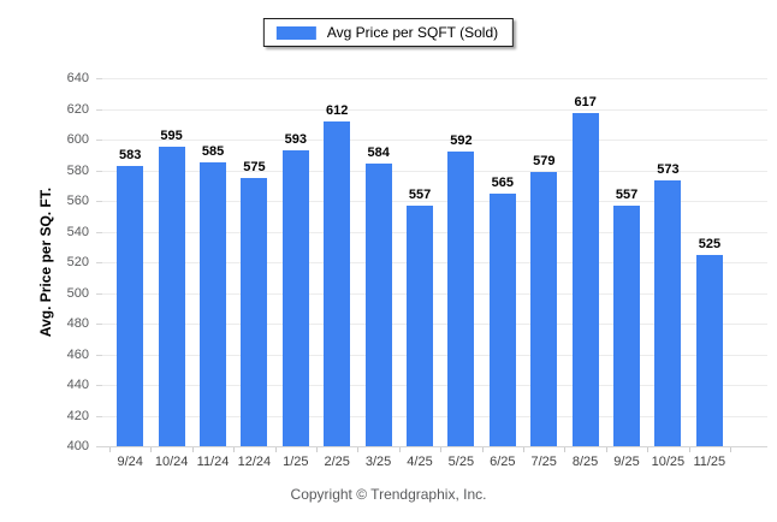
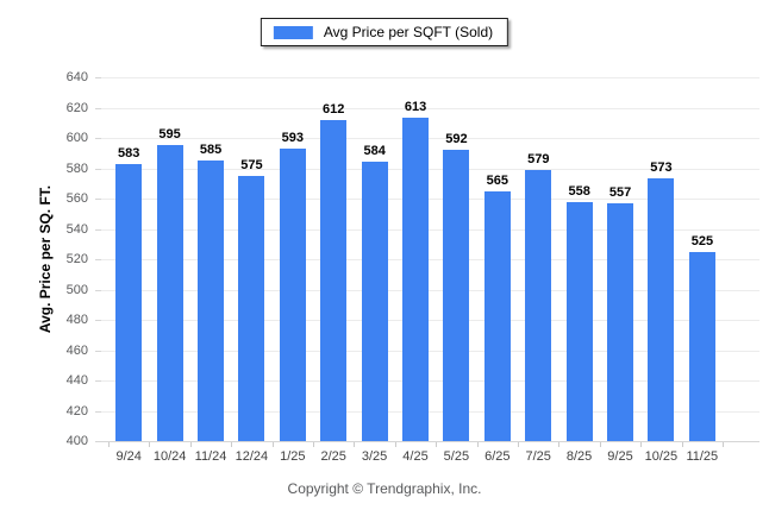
4/25: 557 -> 613
8/25: 617 -> 558
